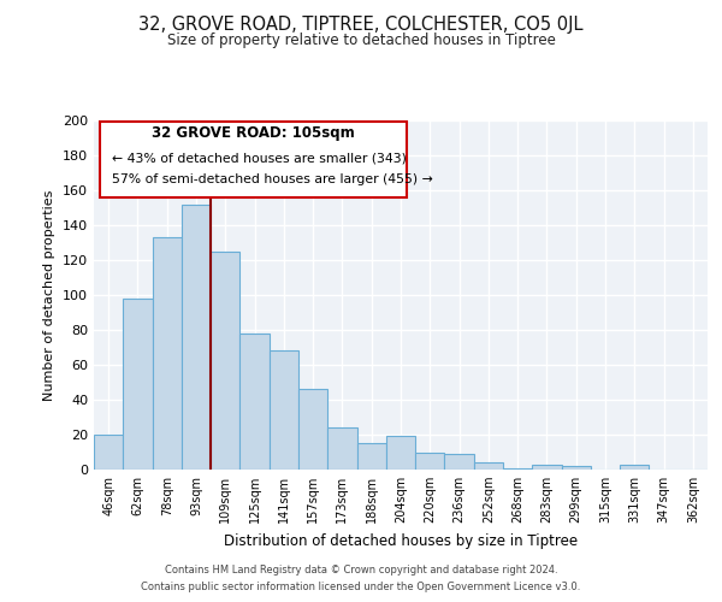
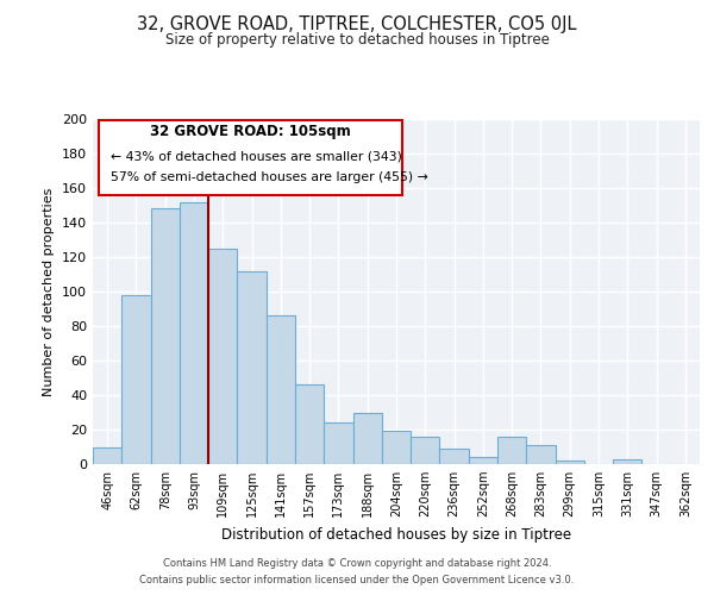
46sqm: 20 -> 10
78sqm: 133 -> 148
125sqm: 78 -> 112
141sqm: 68 -> 86
188sqm: 15 -> 30
220sqm: 10 -> 16
268sqm: 1 -> 16
283sqm: 3 -> 11
